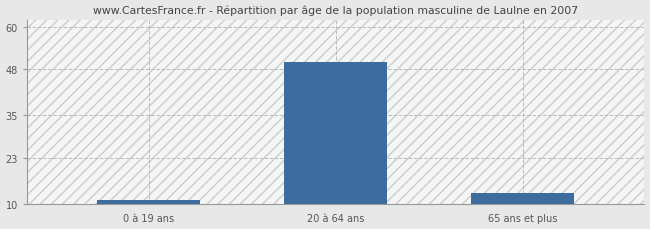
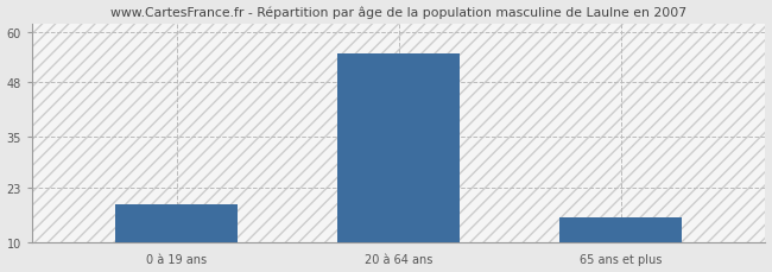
0 à 19 ans: 11 -> 19
20 à 64 ans: 50 -> 55
65 ans et plus: 13 -> 16
